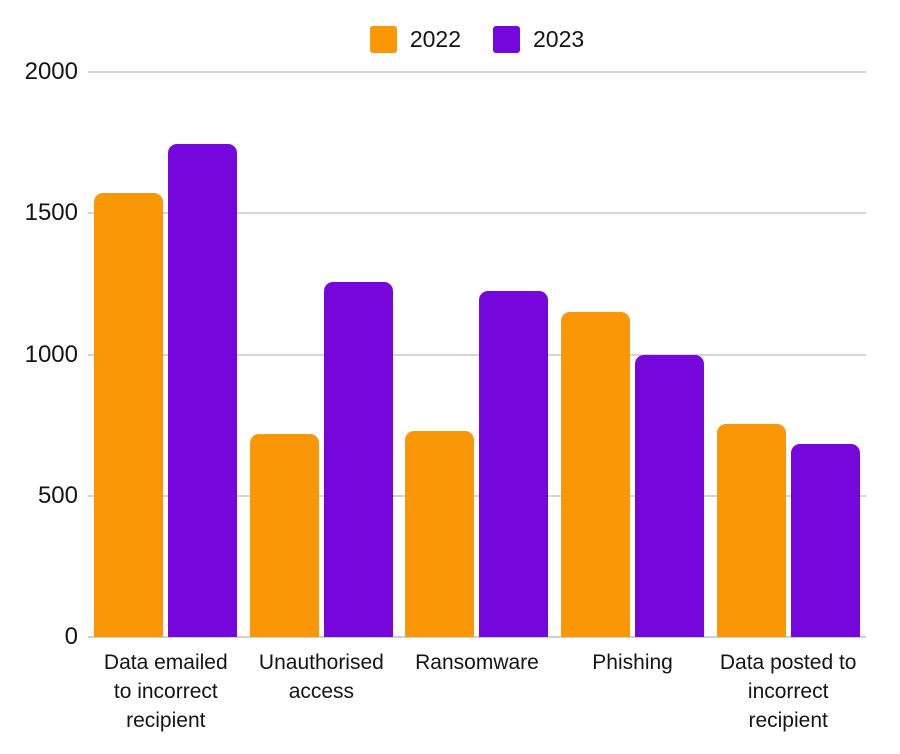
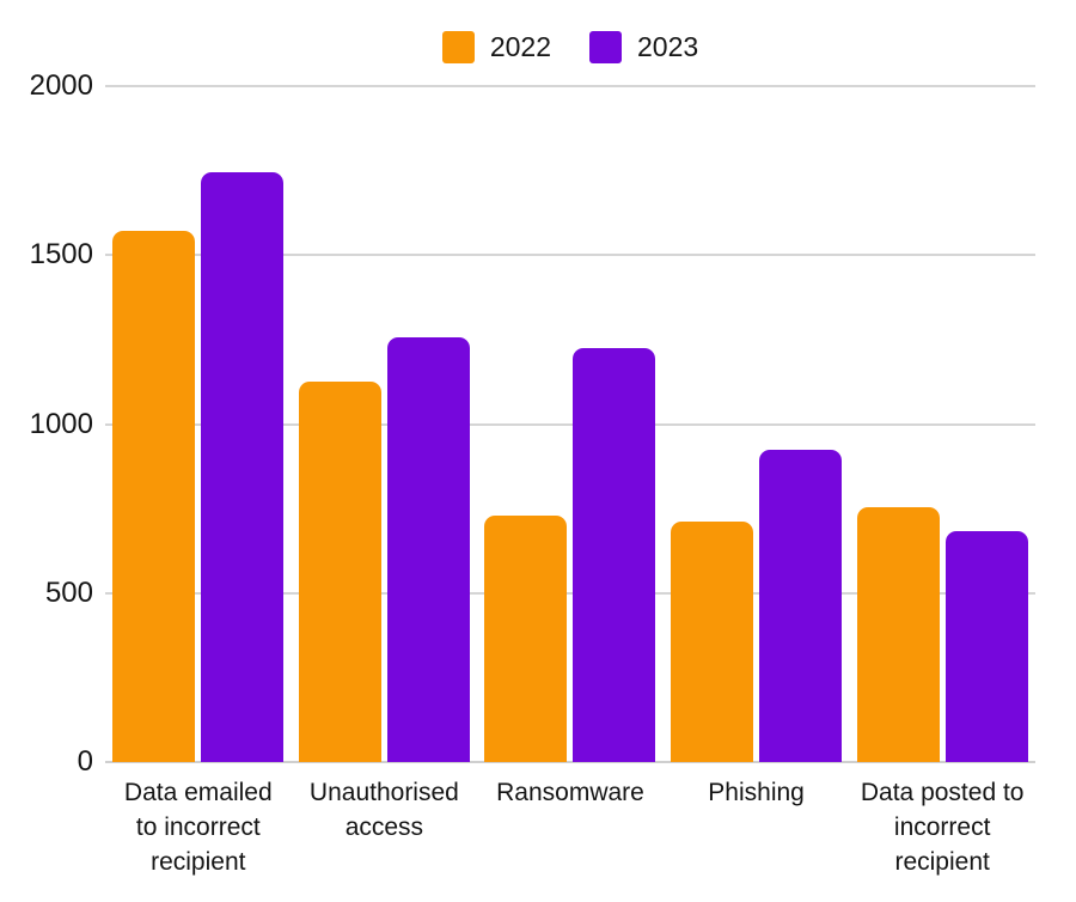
2022/Unauthorised access: 720 -> 1120
2022/Phishing: 1150 -> 710
2023/Phishing: 1000 -> 920
